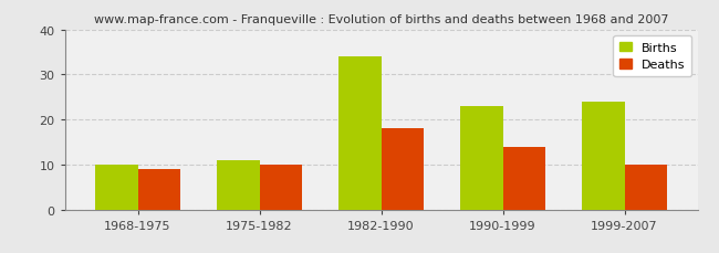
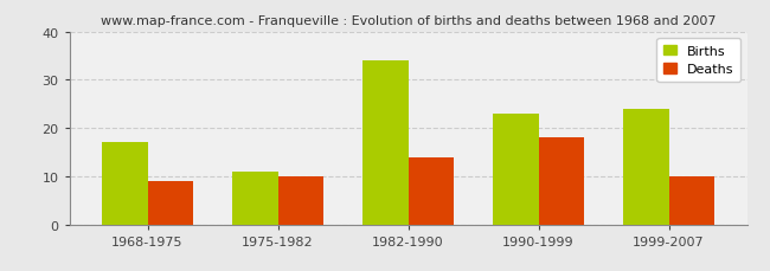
Births/1968-1975: 10 -> 17
Deaths/1982-1990: 18 -> 14
Deaths/1990-1999: 14 -> 18
